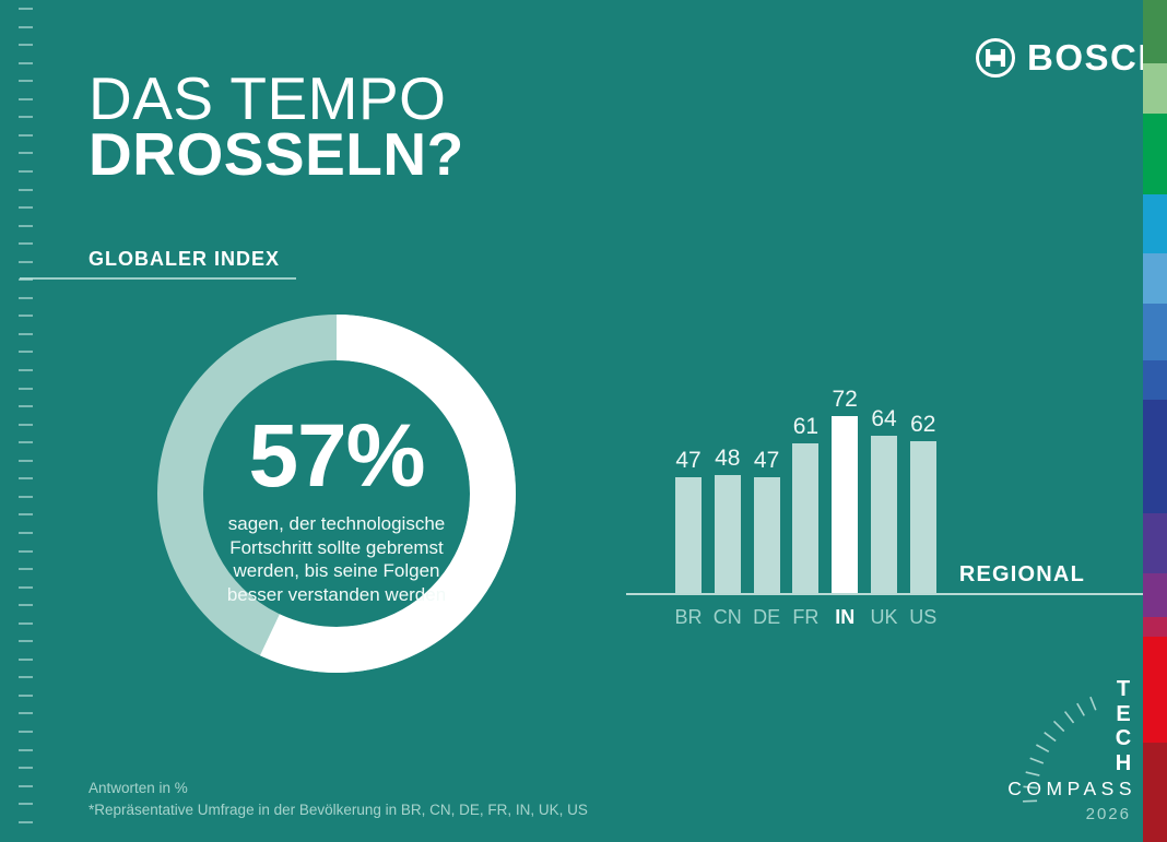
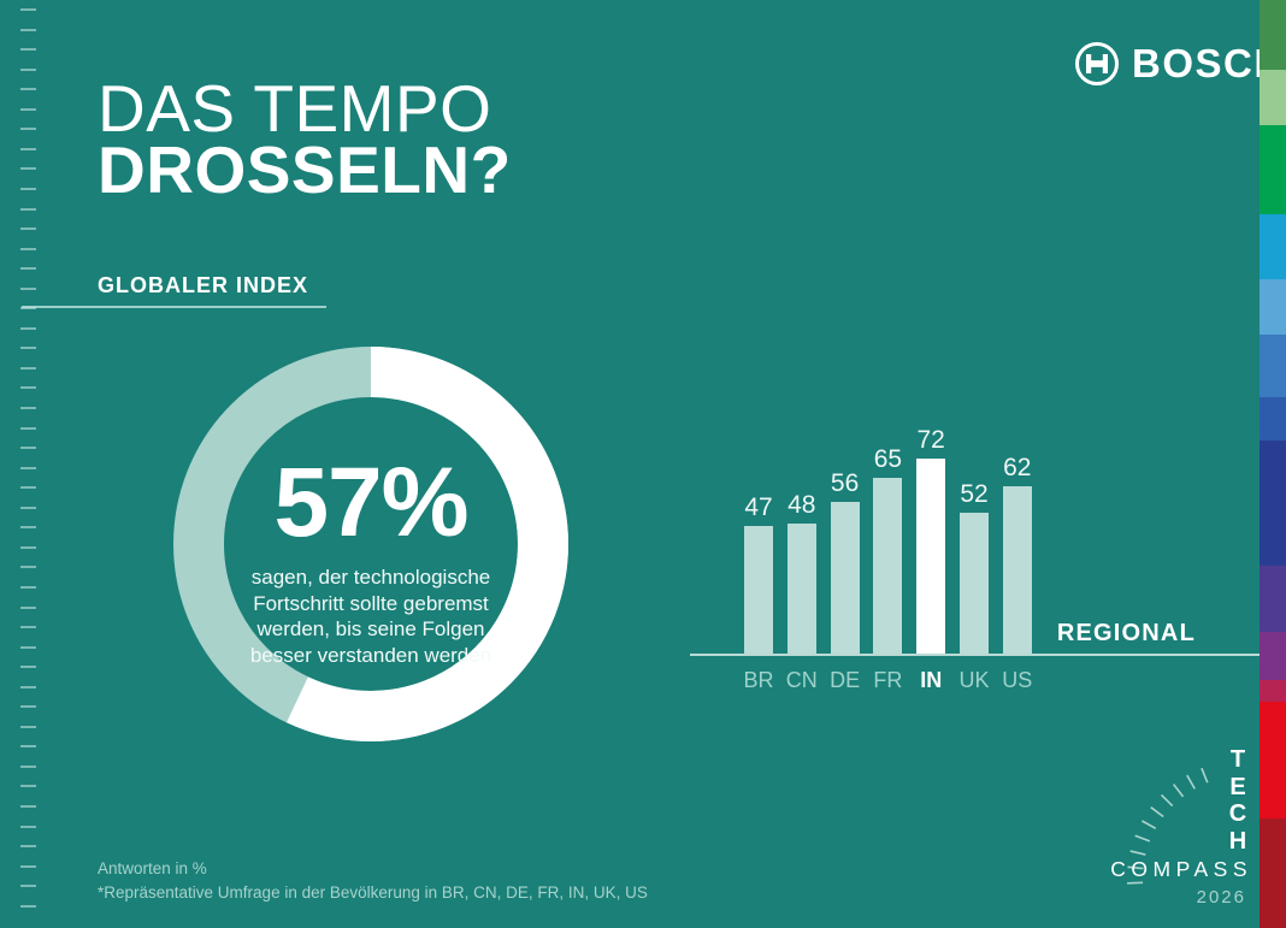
REGIONAL/DE: 47 -> 56
REGIONAL/FR: 61 -> 65
REGIONAL/UK: 64 -> 52
